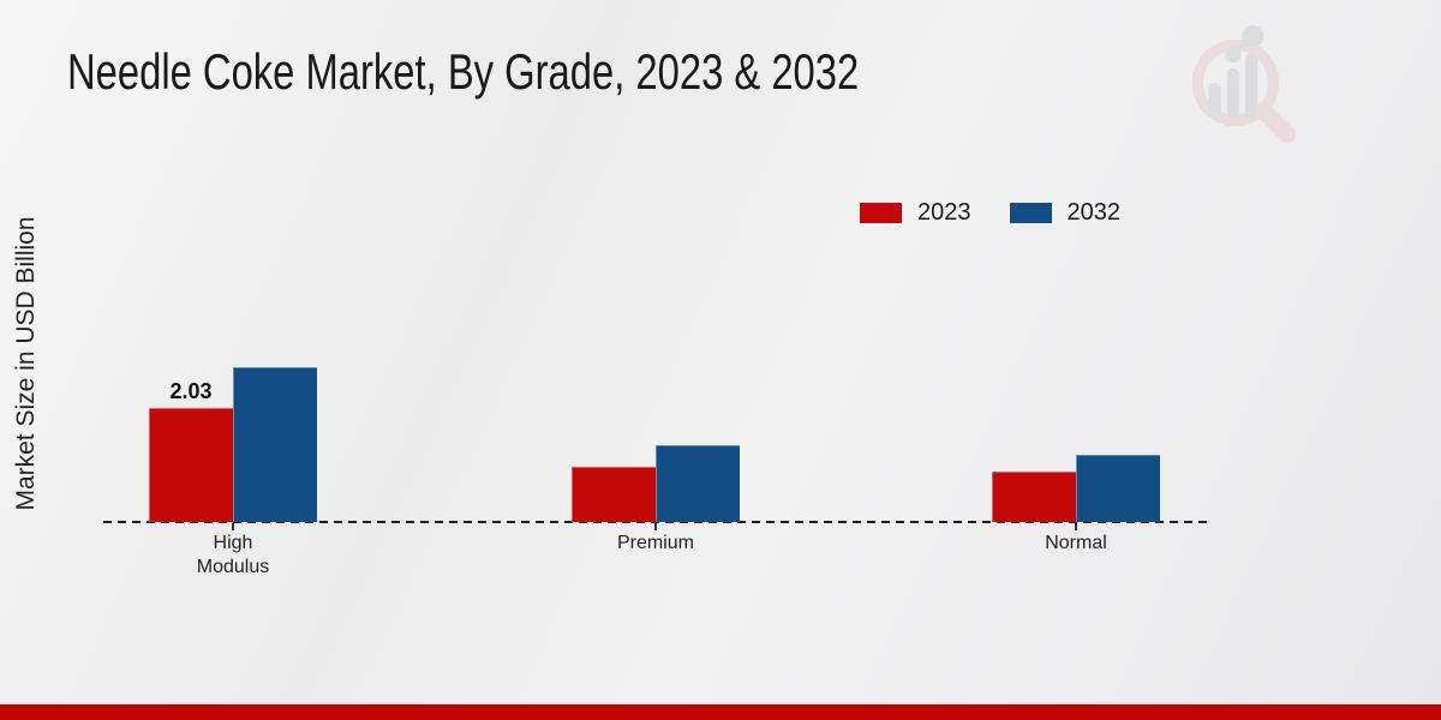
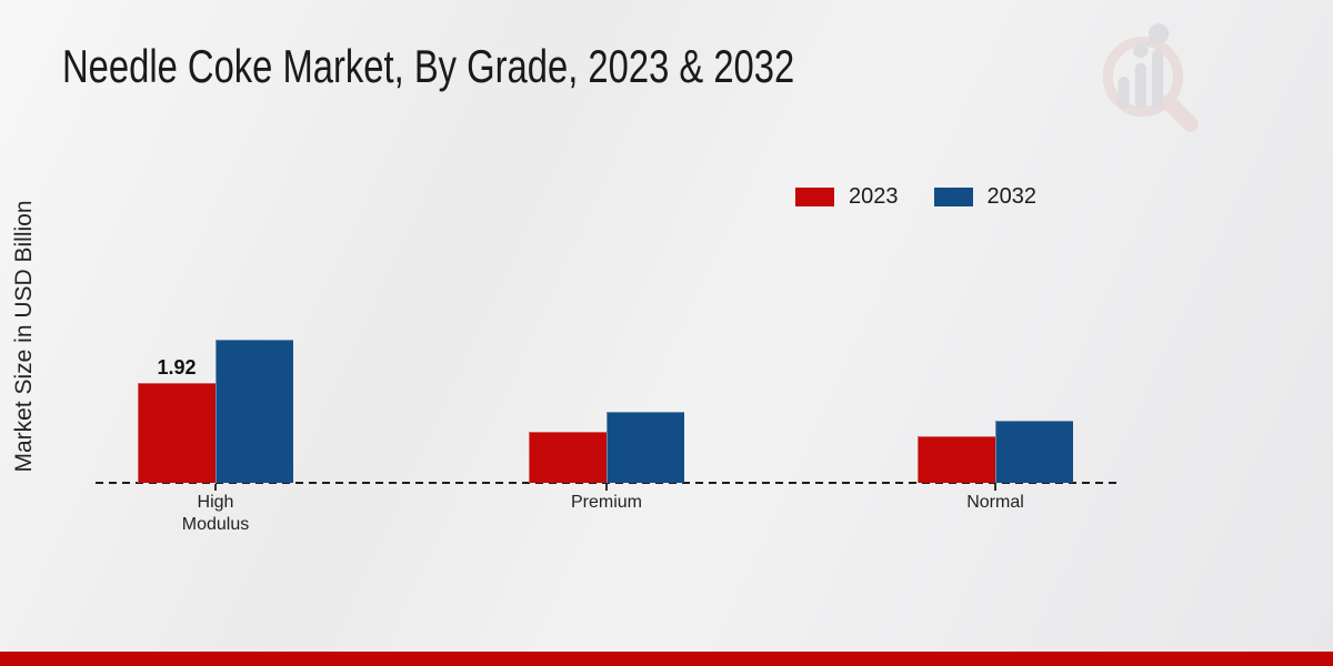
2023/High Modulus: 2.03 -> 1.92
